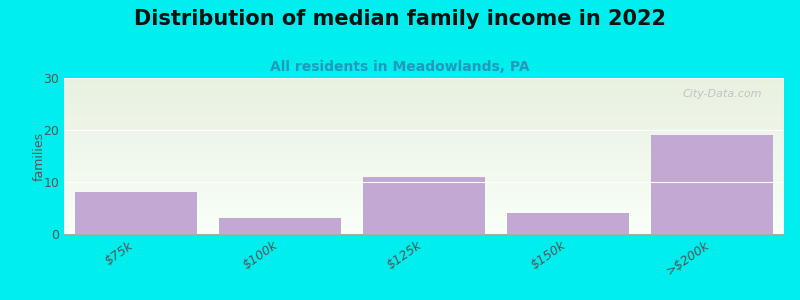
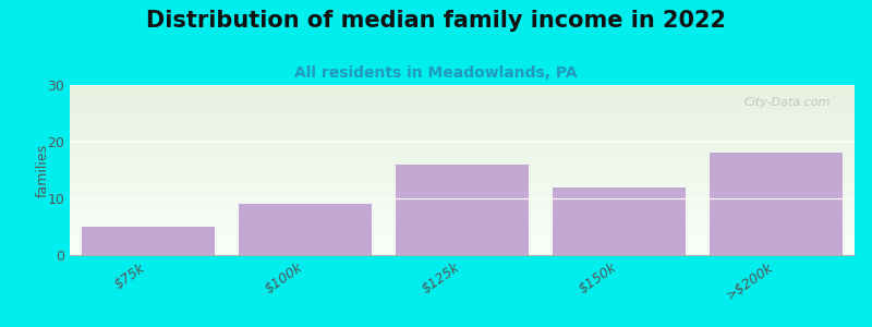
$75k: 8 -> 5
$100k: 3 -> 9
$125k: 11 -> 16
$150k: 4 -> 12
>$200k: 19 -> 18
